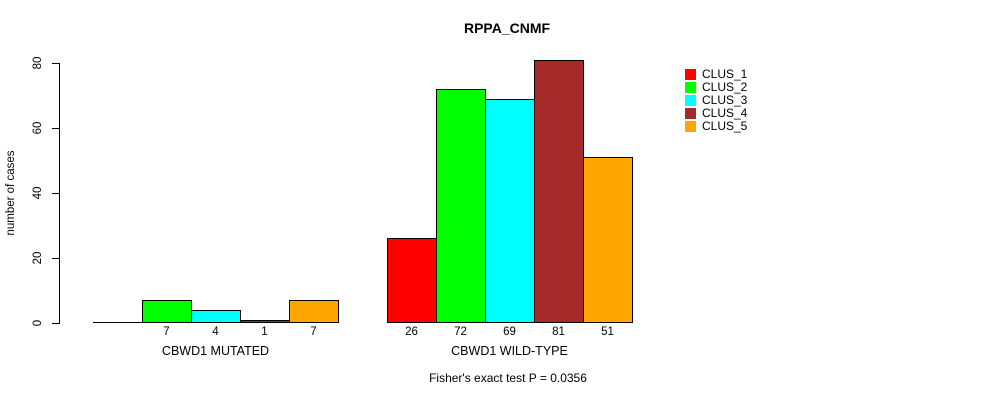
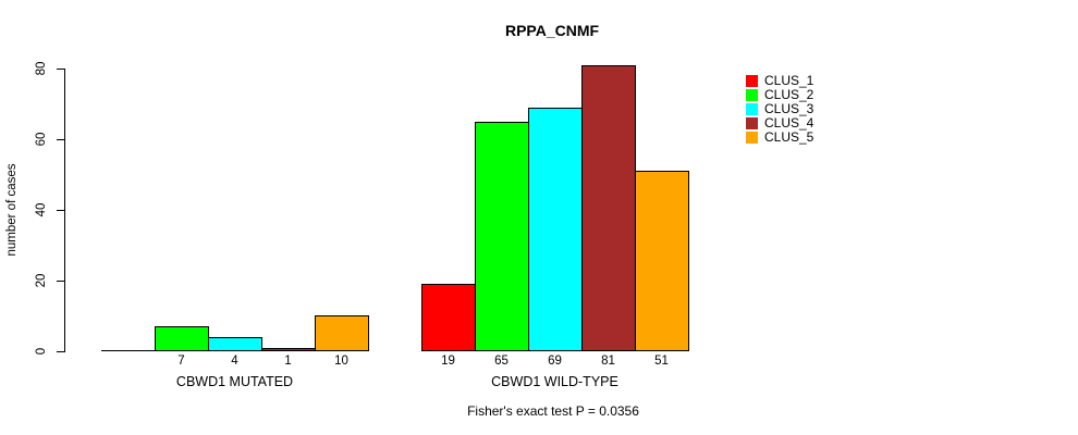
CLUS_5/CBWD1 MUTATED: 7 -> 10
CLUS_1/CBWD1 WILD-TYPE: 26 -> 19
CLUS_2/CBWD1 WILD-TYPE: 72 -> 65
